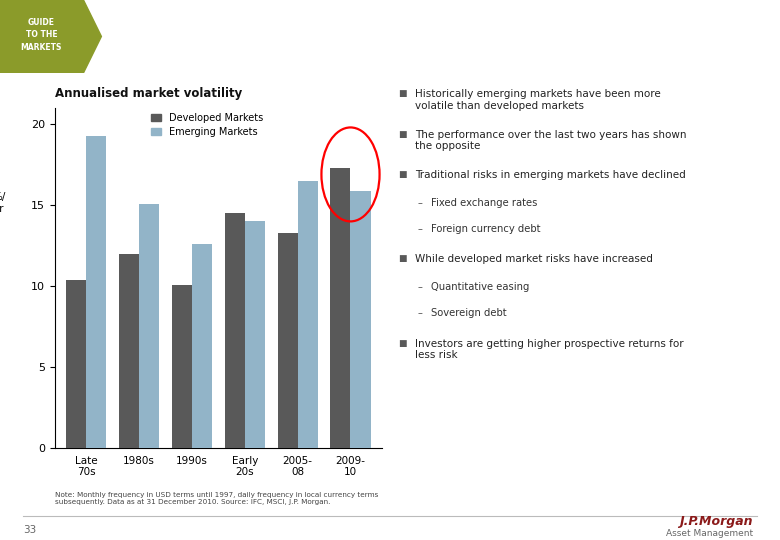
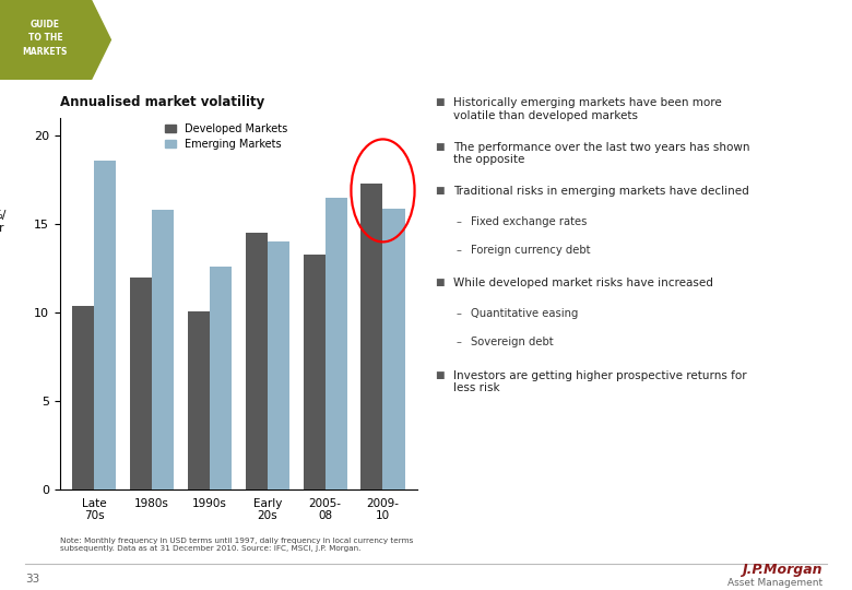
Emerging Markets/Late 70s: 19.3 -> 18.6
Emerging Markets/1980s: 15.1 -> 15.8
